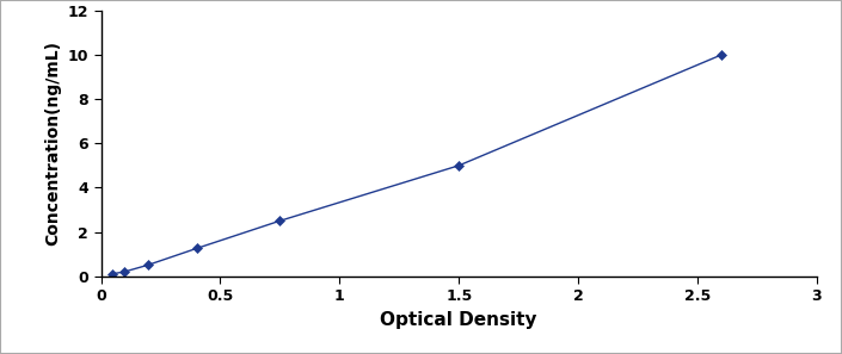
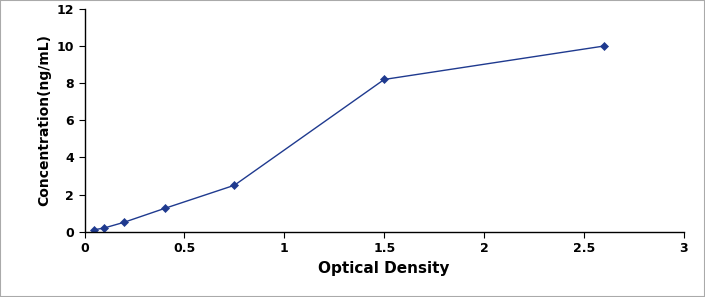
1.5: 5.0 -> 8.2
